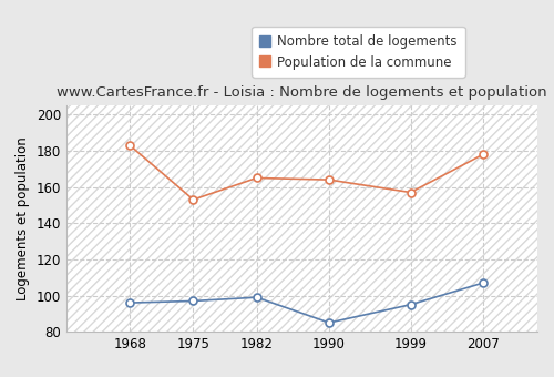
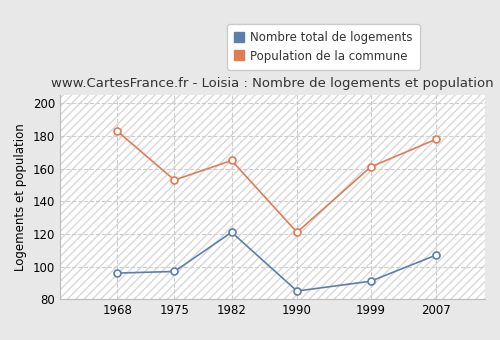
Nombre total de logements/1982: 99 -> 121
Population de la commune/1990: 164 -> 121
Nombre total de logements/1999: 95 -> 91
Population de la commune/1999: 157 -> 161
